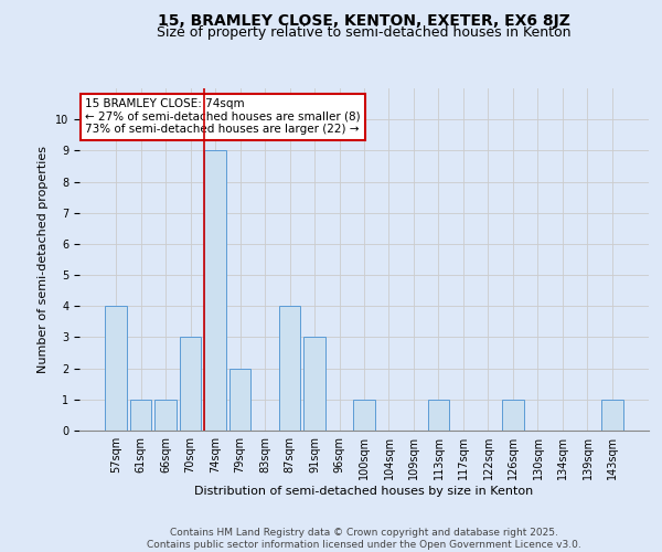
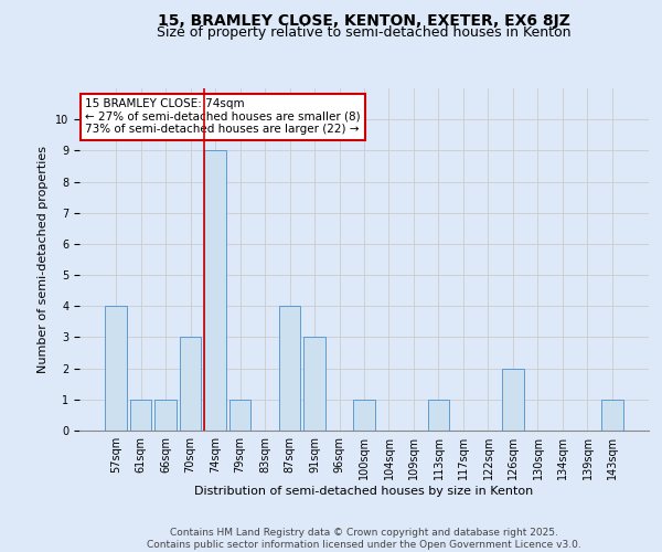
79sqm: 2 -> 1
126sqm: 1 -> 2
